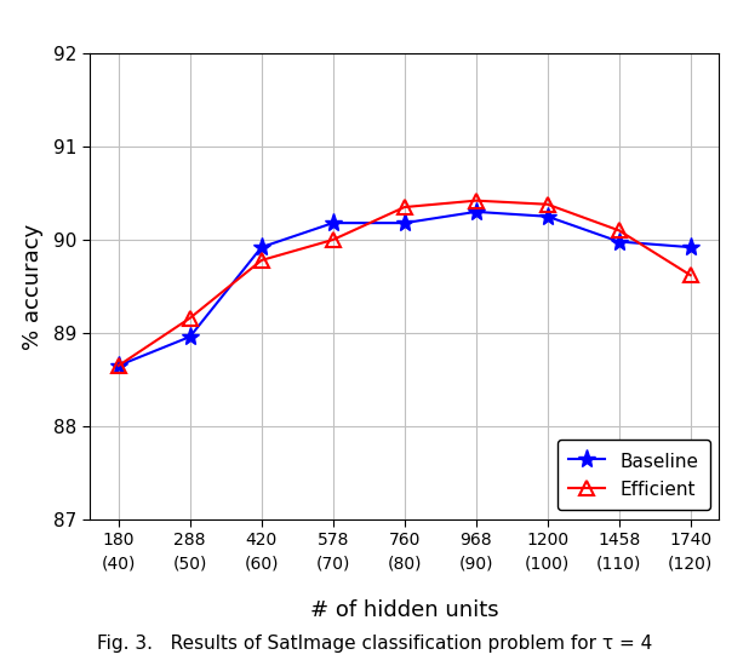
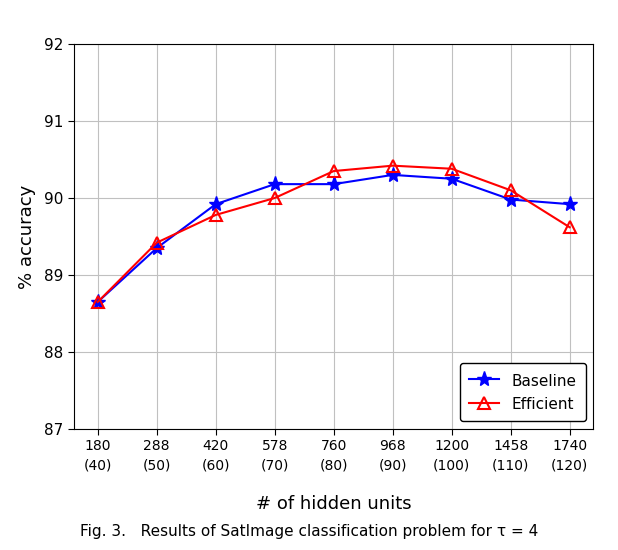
Baseline/288: 88.96 -> 89.35
Efficient/288: 89.16 -> 89.42
